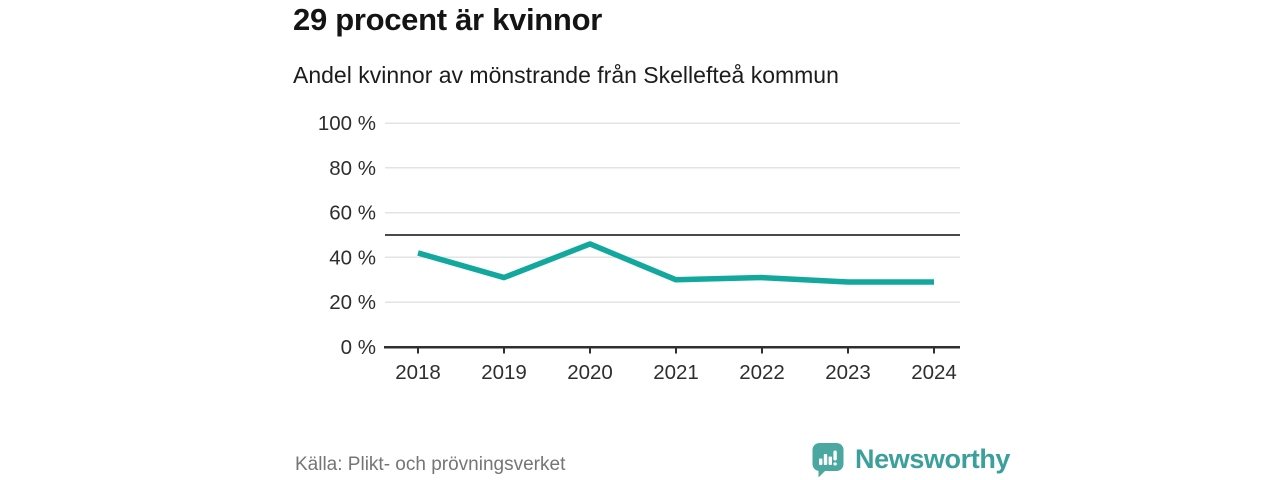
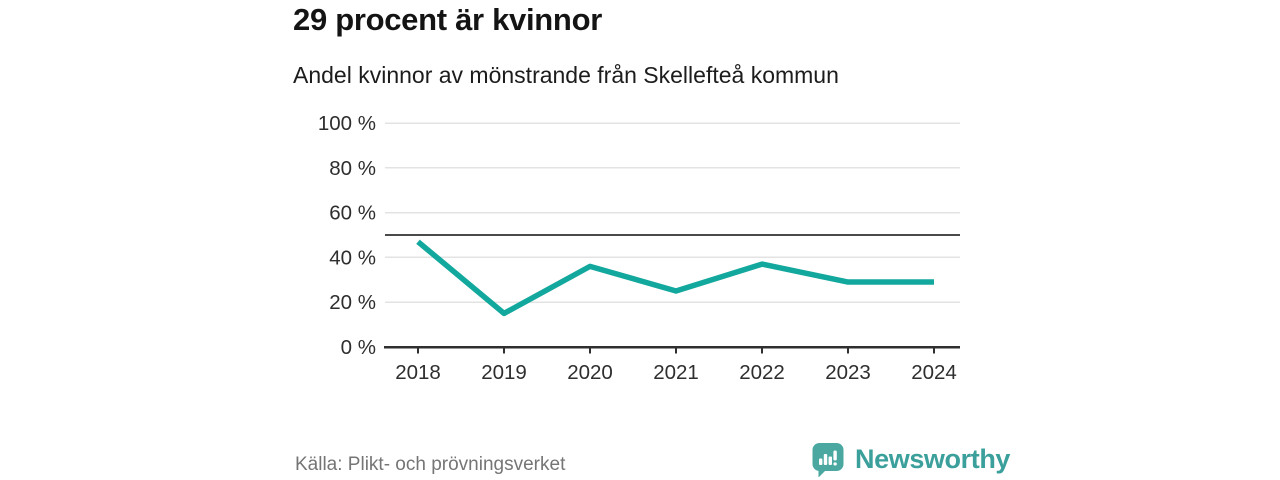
2018: 42% -> 47%
2019: 31% -> 15%
2020: 46% -> 36%
2021: 30% -> 25%
2022: 31% -> 37%
